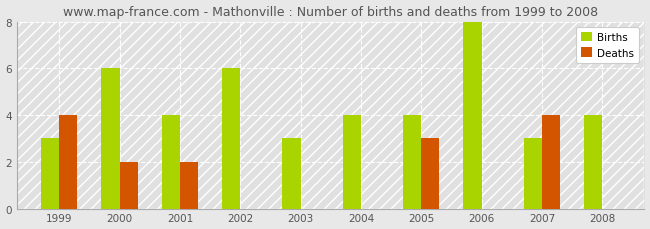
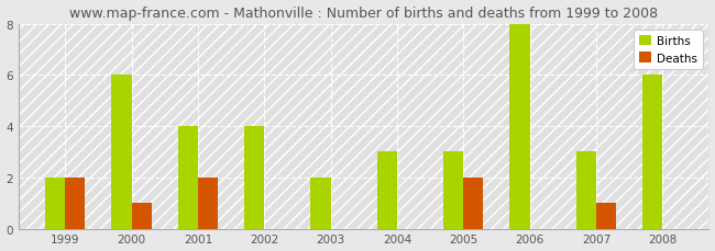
Births/1999: 3 -> 2
Deaths/1999: 4 -> 2
Deaths/2000: 2 -> 1
Births/2002: 6 -> 4
Births/2003: 3 -> 2
Births/2004: 4 -> 3
Births/2005: 4 -> 3
Deaths/2005: 3 -> 2
Deaths/2007: 4 -> 1
Births/2008: 4 -> 6
